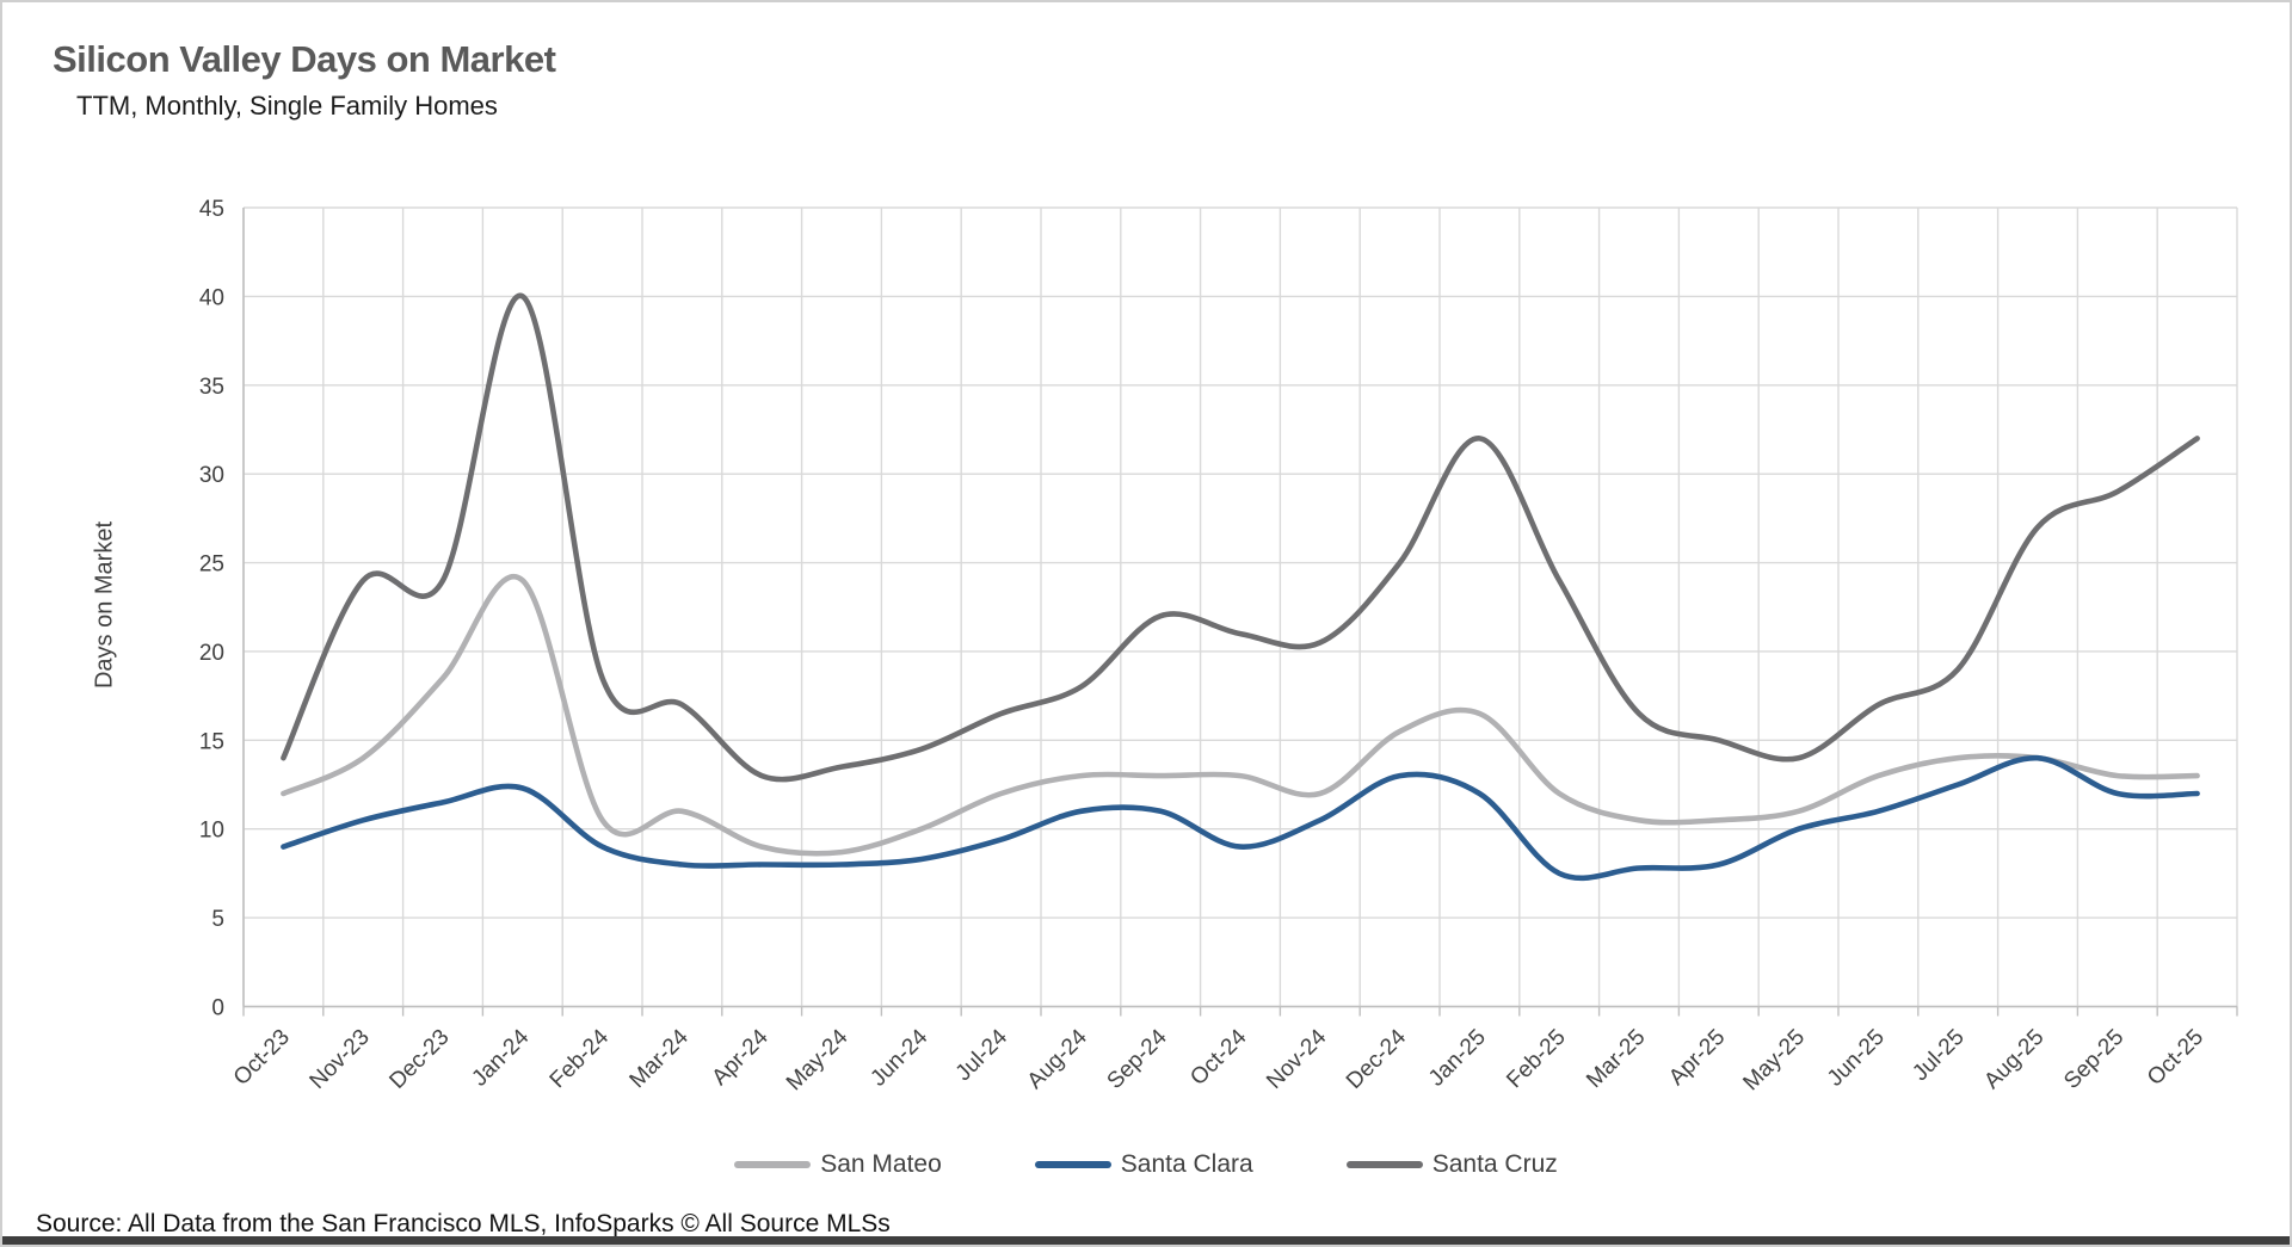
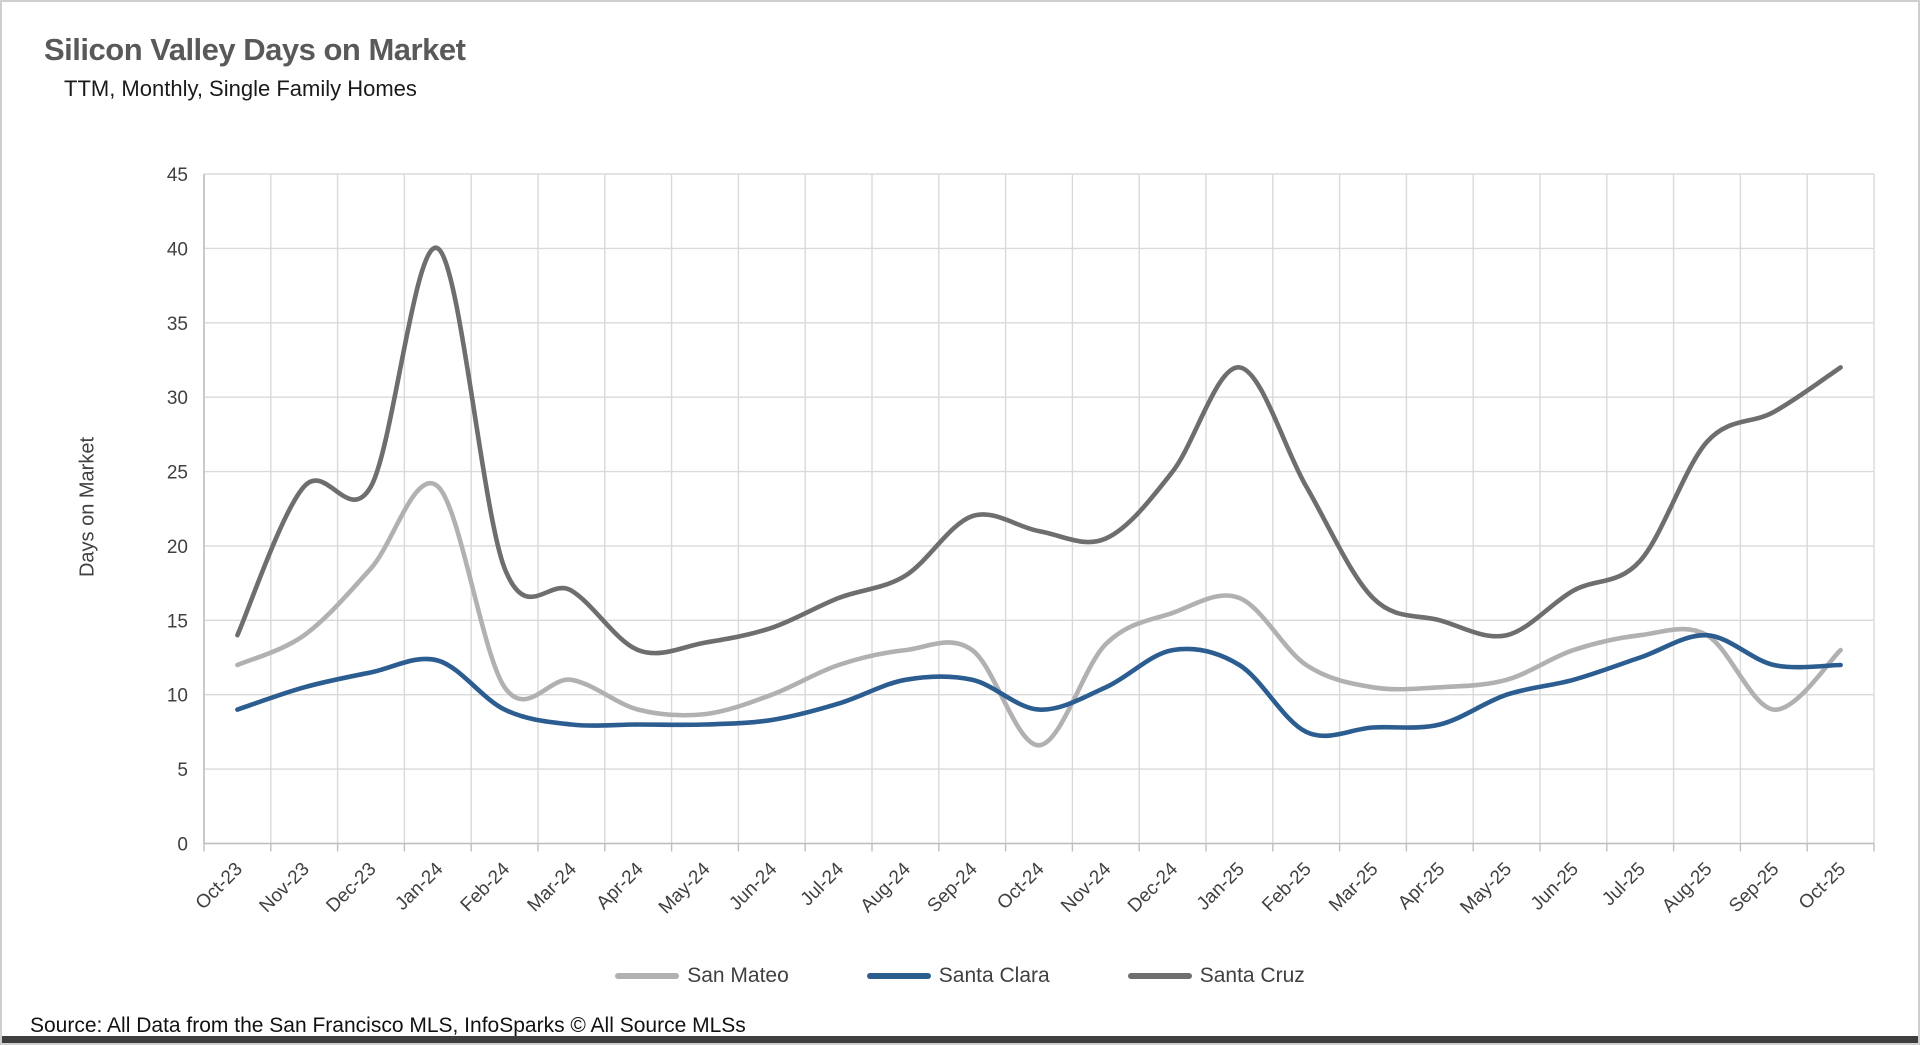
San Mateo/Oct-24: 13.0 -> 6.6
San Mateo/Nov-24: 12.0 -> 13.4
San Mateo/Sep-25: 13.0 -> 9.0
